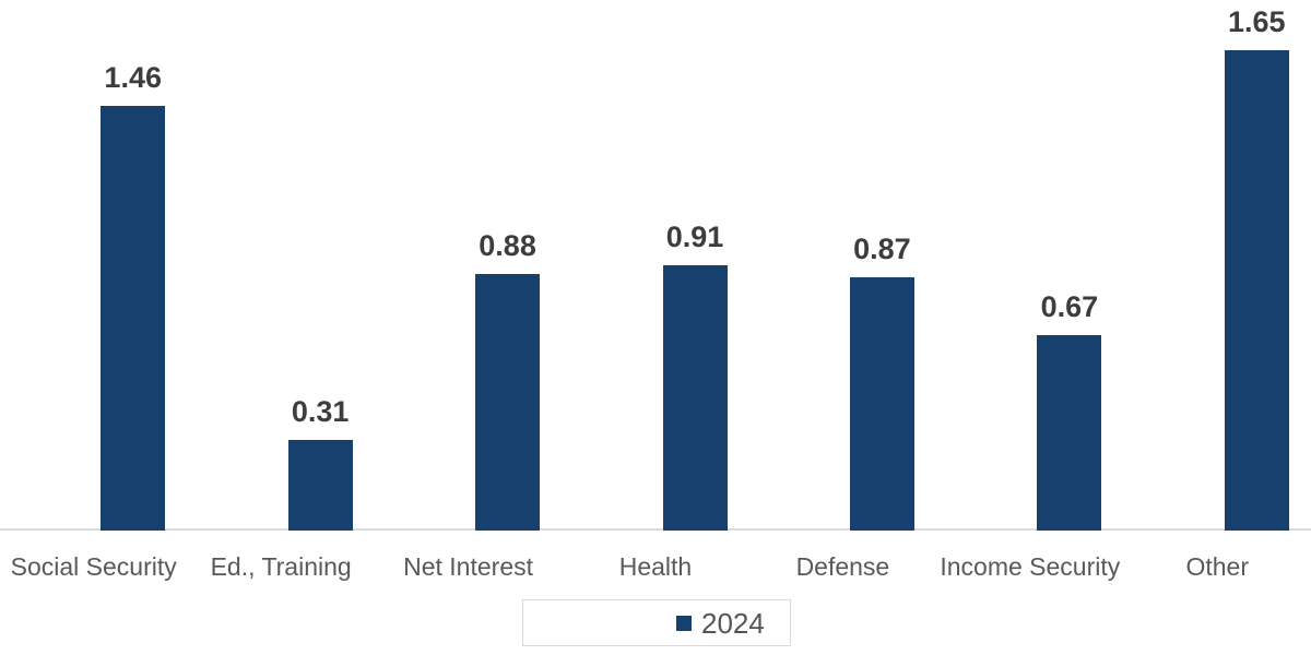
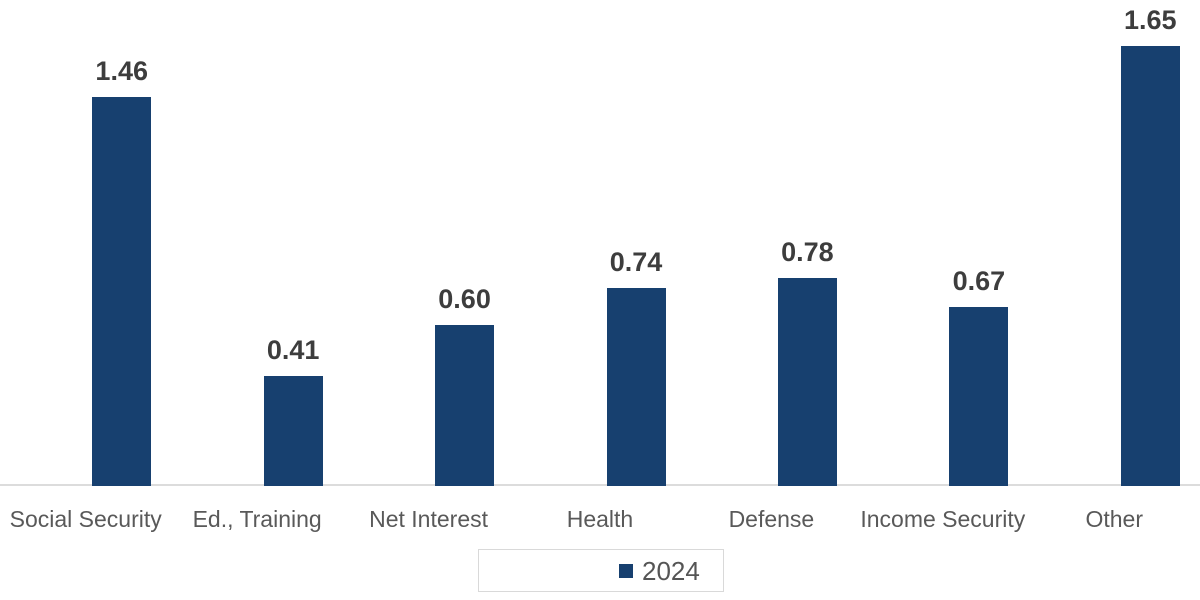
Ed., Training: 0.31 -> 0.41
Net Interest: 0.88 -> 0.60
Health: 0.91 -> 0.74
Defense: 0.87 -> 0.78
